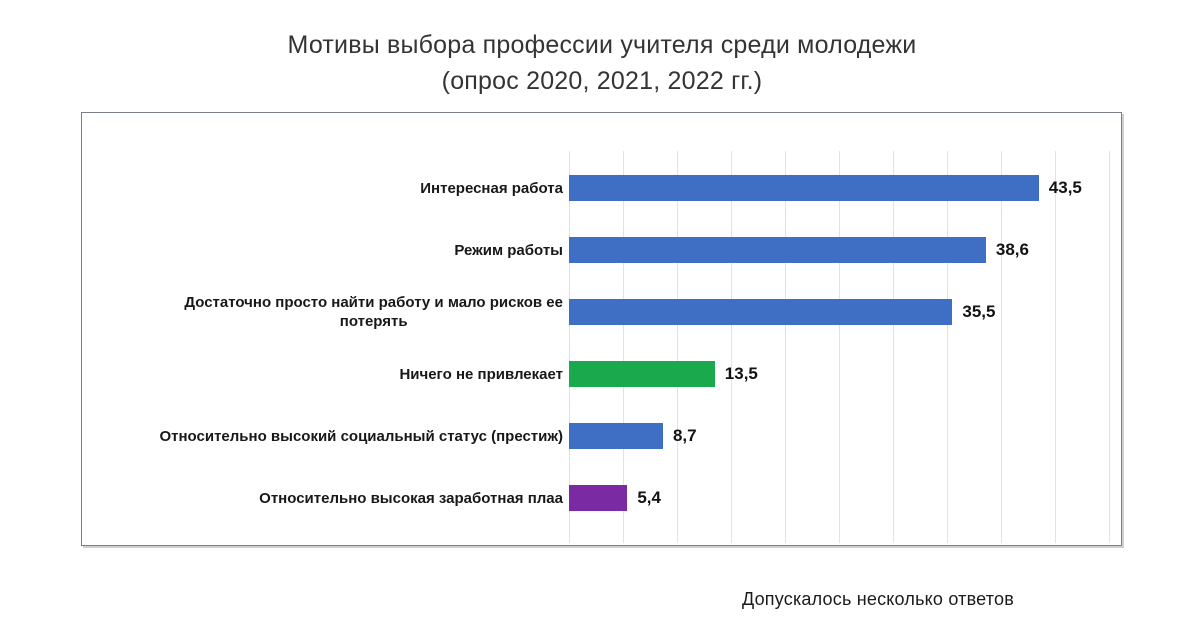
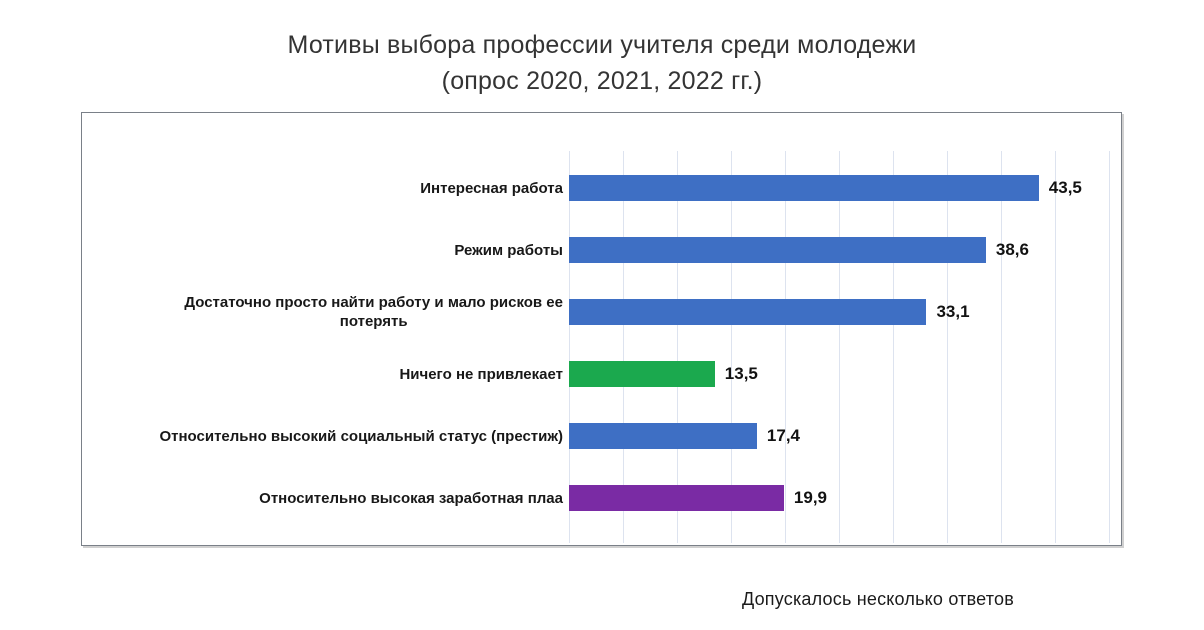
Достаточно просто найти работу и мало рисков ее потерять: 35,5 -> 33,1
Относительно высокий социальный статус (престиж): 8,7 -> 17,4
Относительно высокая заработная плаа: 5,4 -> 19,9
